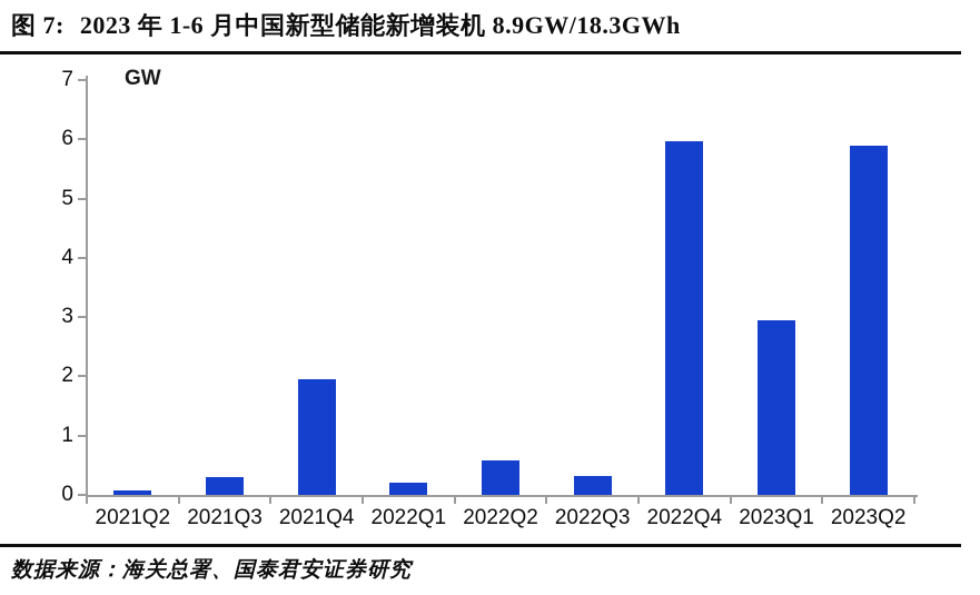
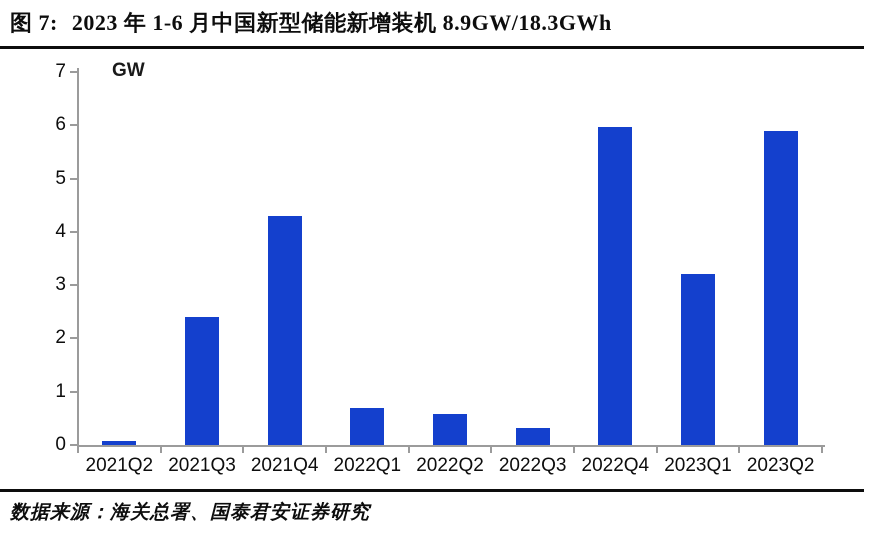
2021Q3: 0.3 -> 2.4
2021Q4: 1.9 -> 4.3
2022Q1: 0.2 -> 0.7
2023Q1: 3.0 -> 3.2
